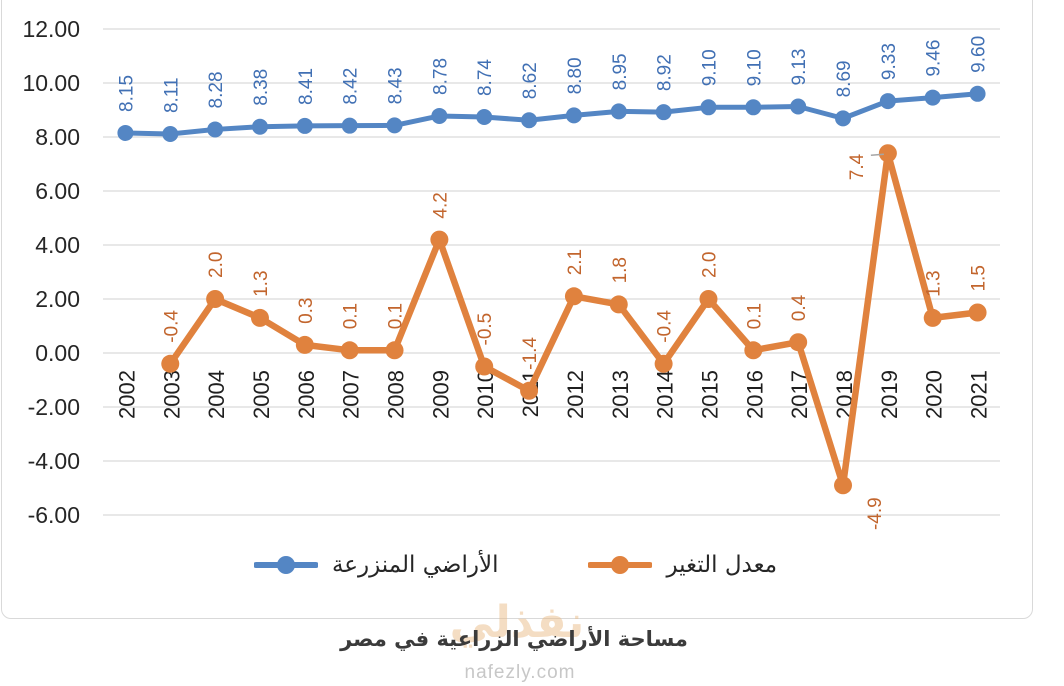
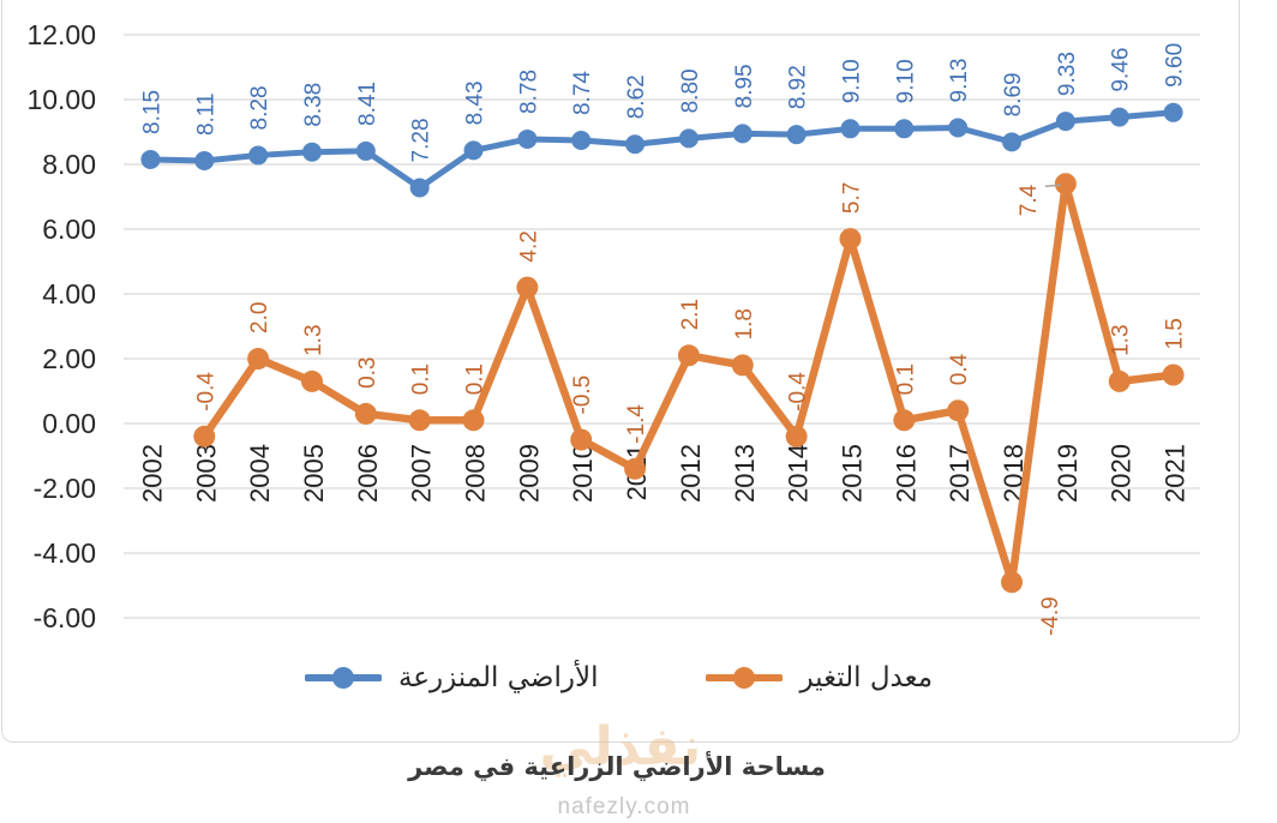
الأراضي المنزرعة/2007: 8.42 -> 7.28
معدل التغير/2015: 2.0 -> 5.7
